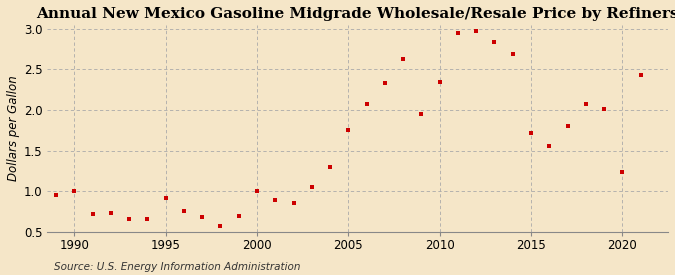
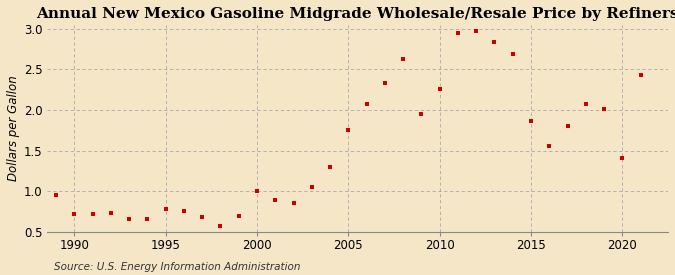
1990: 1.00 -> 0.72
1995: 0.92 -> 0.78
2010: 2.34 -> 2.26
2015: 1.72 -> 1.86
2020: 1.24 -> 1.41
